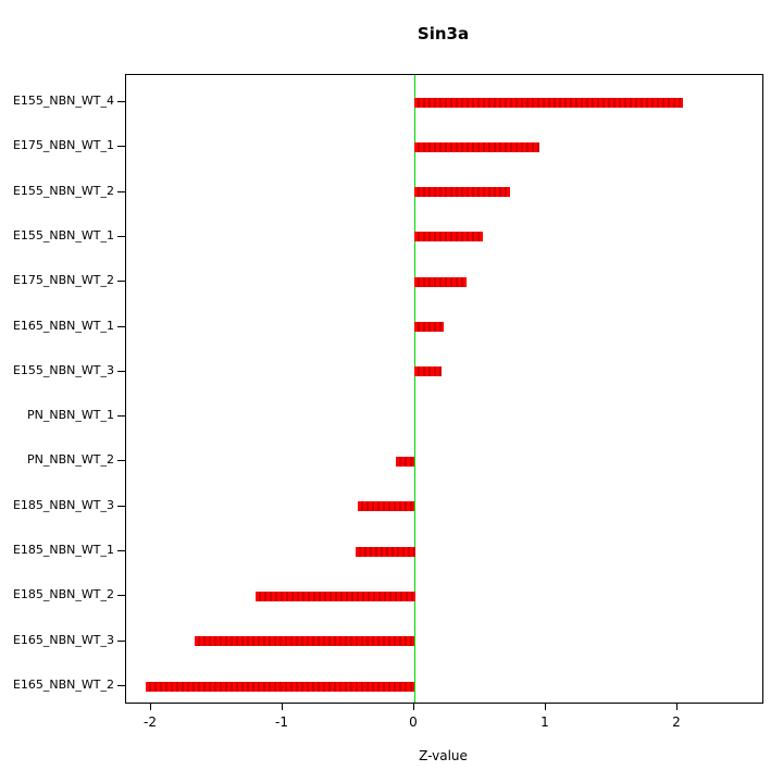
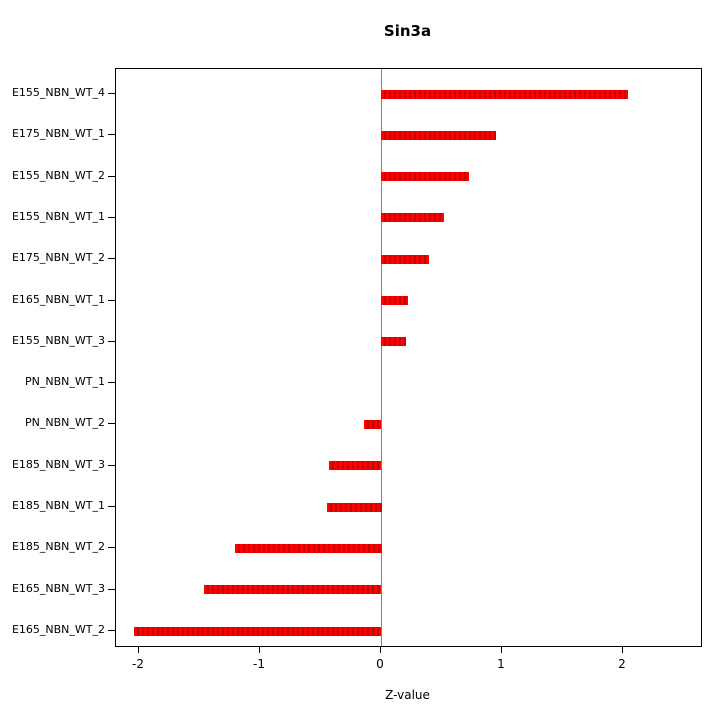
E165_NBN_WT_3: -1.67 -> -1.46
